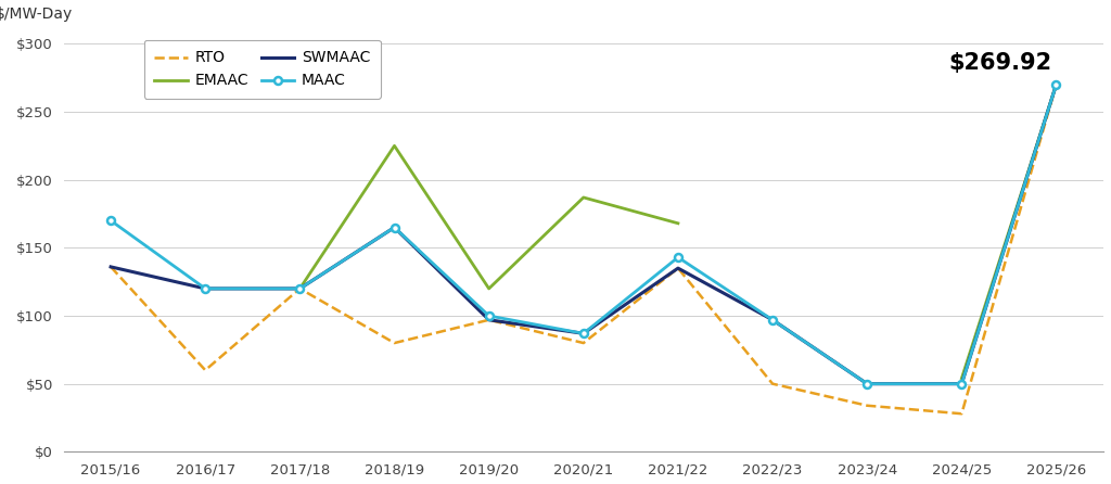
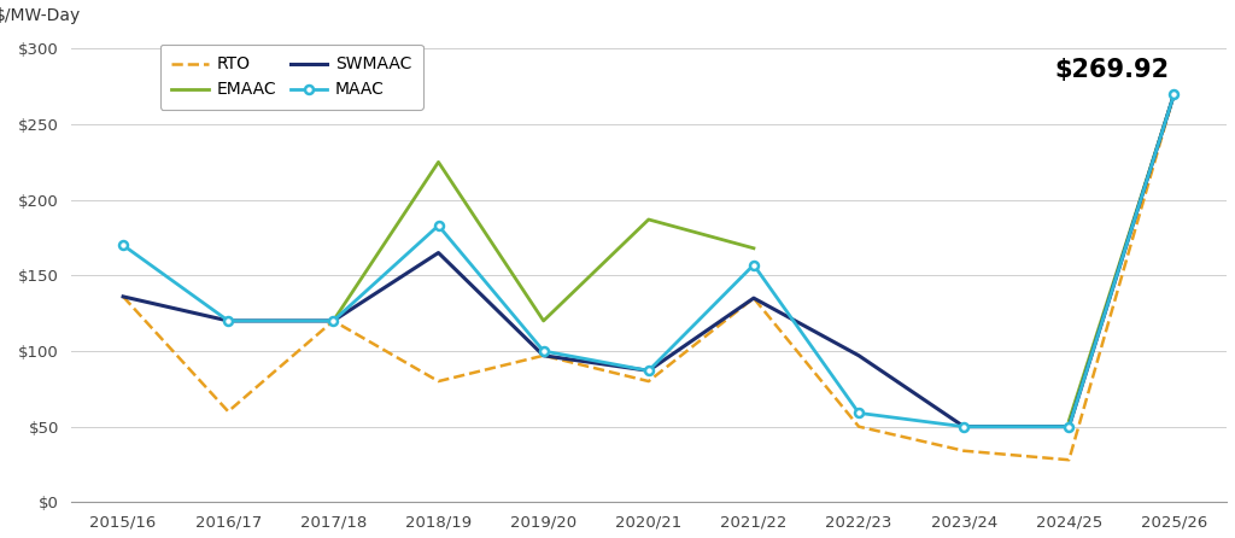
MAAC/2018/19: $165 -> $183
MAAC/2021/22: $143 -> $157
MAAC/2022/23: $97 -> $59
